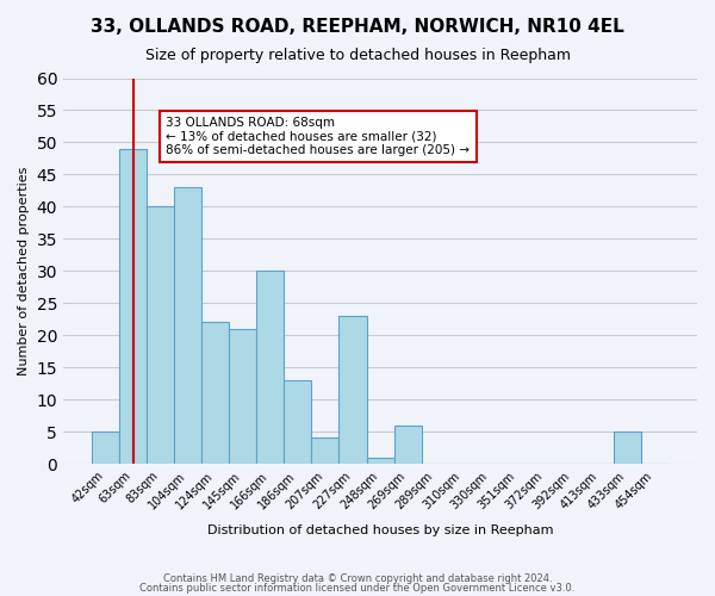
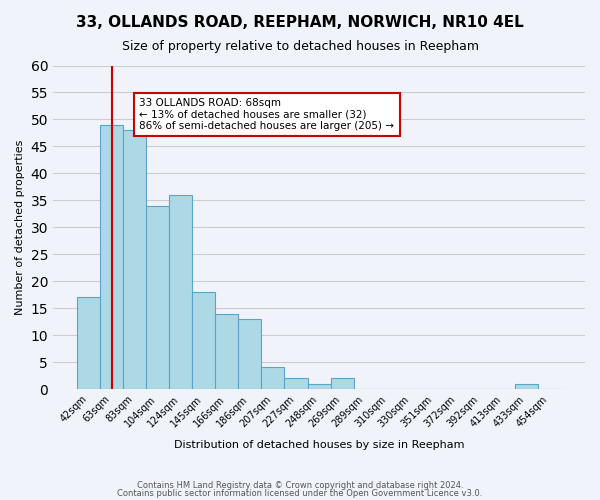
42sqm: 5 -> 17
83sqm: 40 -> 48
104sqm: 43 -> 34
124sqm: 22 -> 36
145sqm: 21 -> 18
166sqm: 30 -> 14
227sqm: 23 -> 2
269sqm: 6 -> 2
433sqm: 5 -> 1
